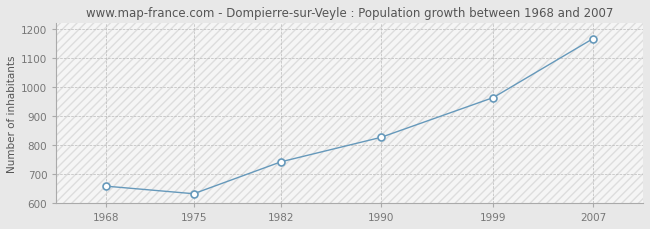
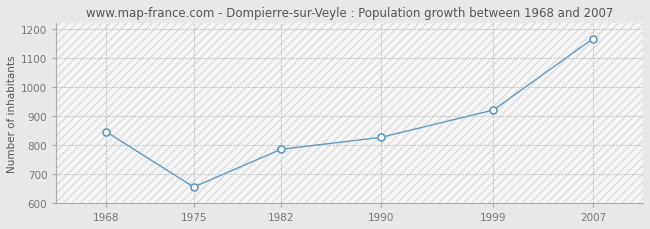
1968: 658 -> 845
1975: 632 -> 655
1982: 742 -> 785
1999: 963 -> 920
